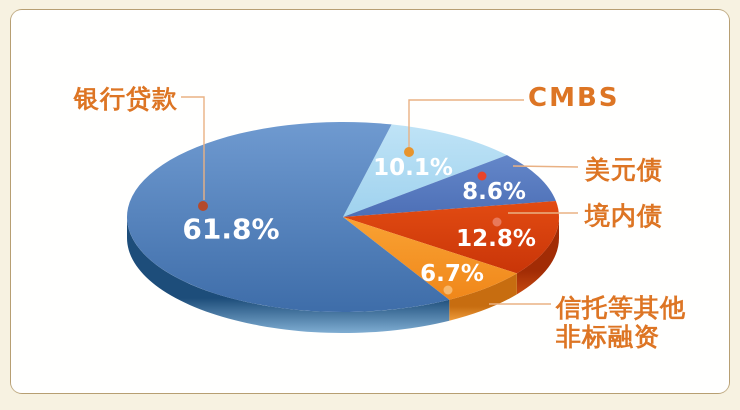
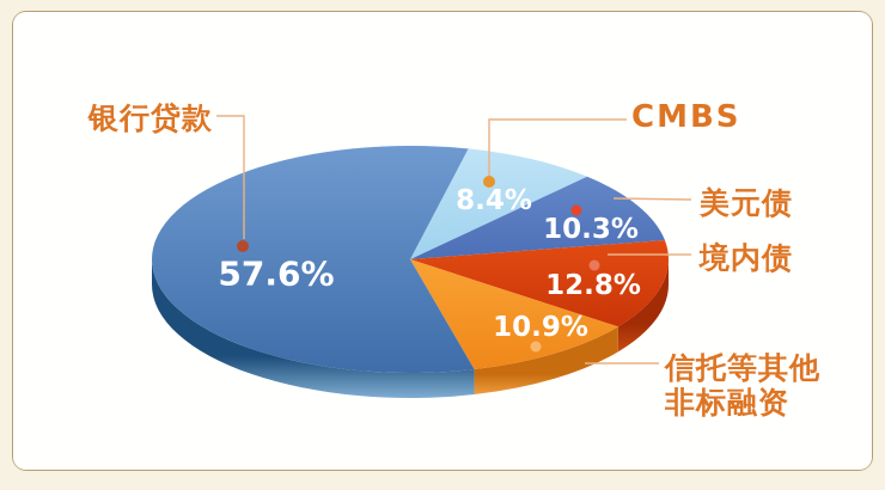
CMBS: 10.1% -> 8.4%
美元债: 8.6% -> 10.3%
信托等其他非标融资: 6.7% -> 10.9%
银行贷款: 61.8% -> 57.6%
